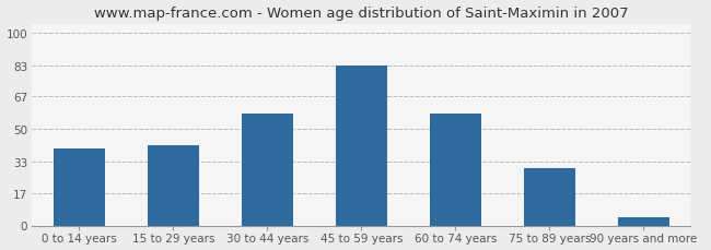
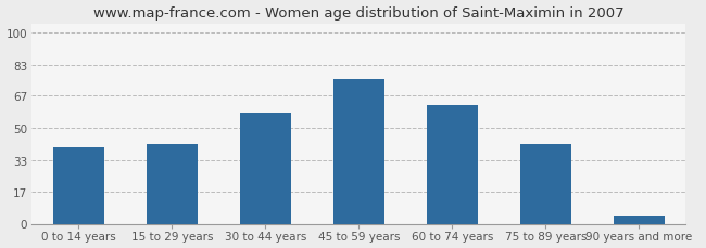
45 to 59 years: 83 -> 76
60 to 74 years: 58 -> 62
75 to 89 years: 30 -> 42
